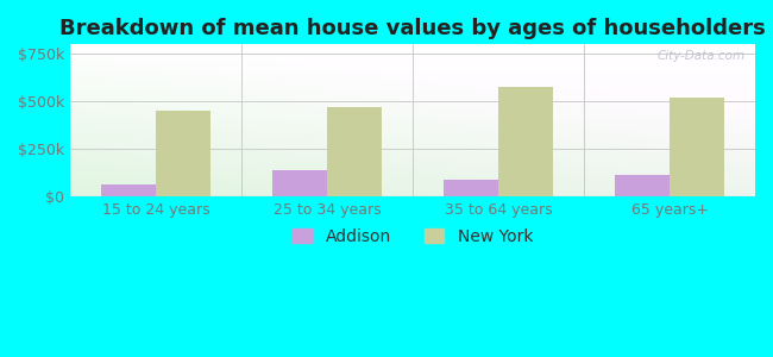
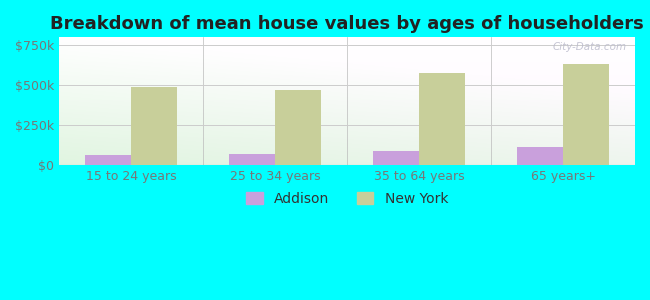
New York/15 to 24 years: $450k -> $490k
Addison/25 to 34 years: $140k -> $70k
New York/65 years+: $520k -> $630k
